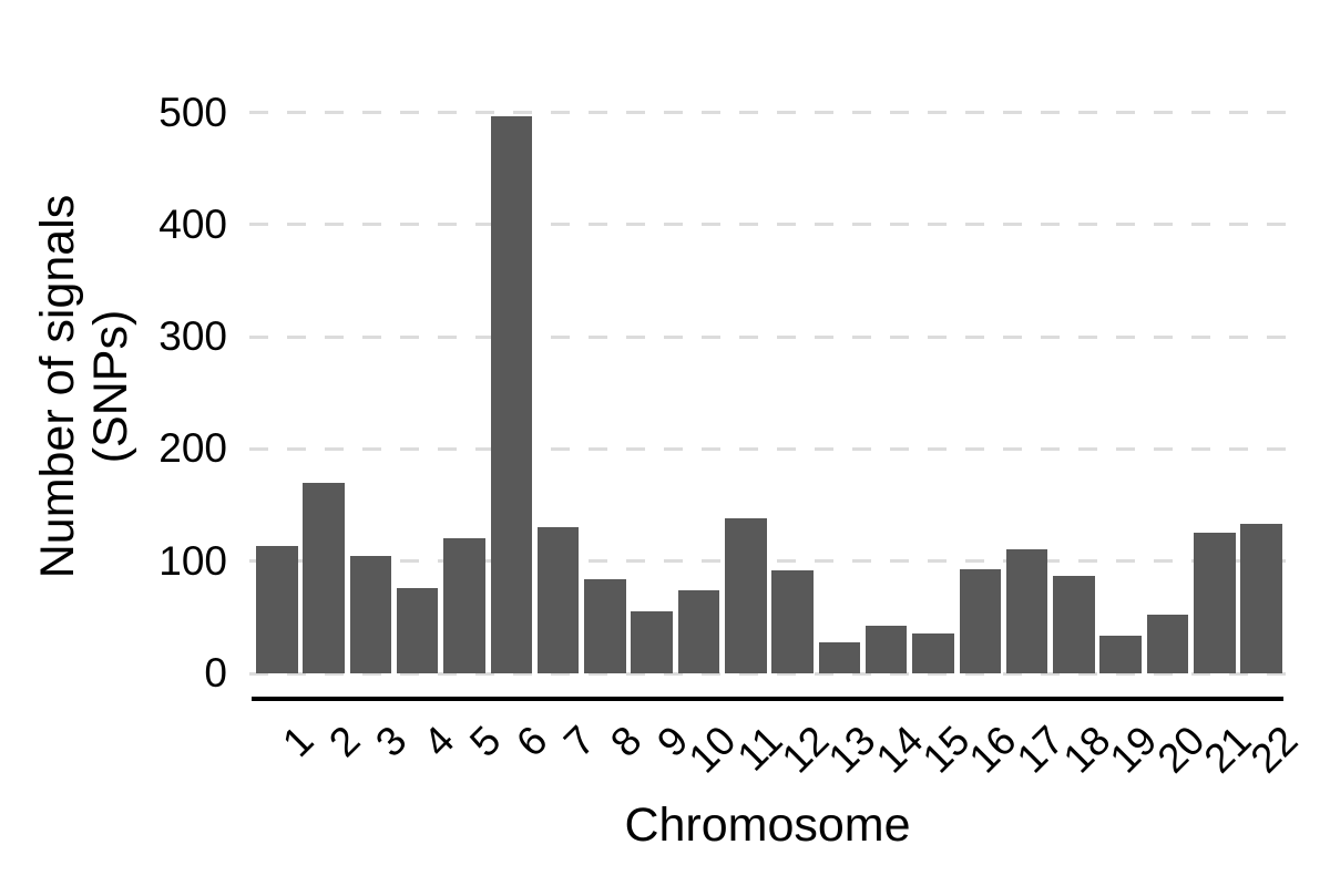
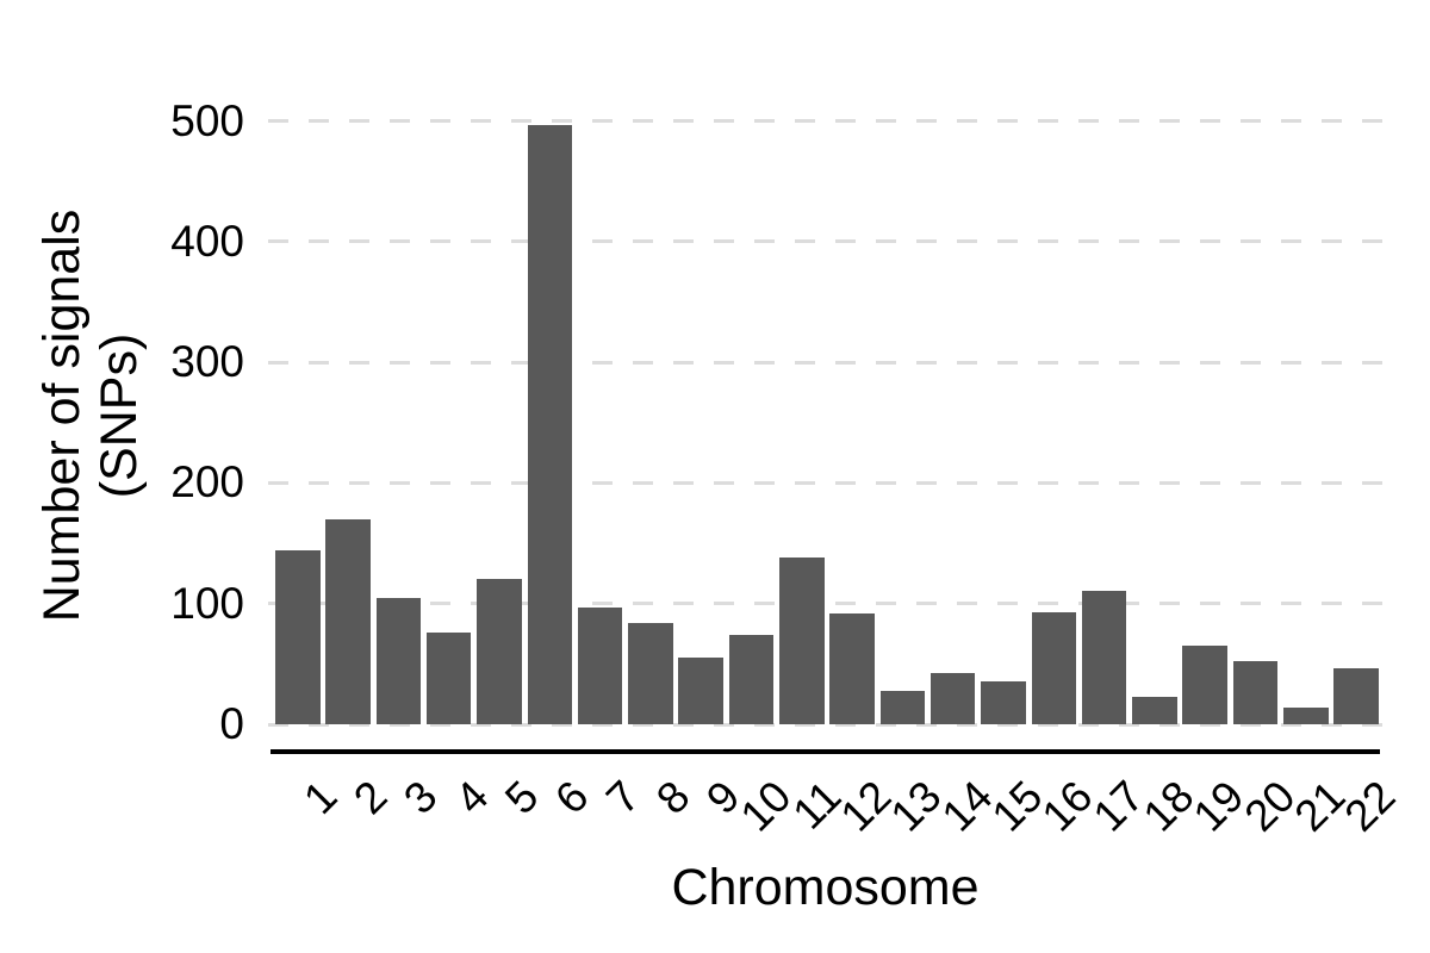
1: 114 -> 144
7: 130 -> 97
18: 87 -> 23
19: 34 -> 65
21: 125 -> 14
22: 133 -> 46
